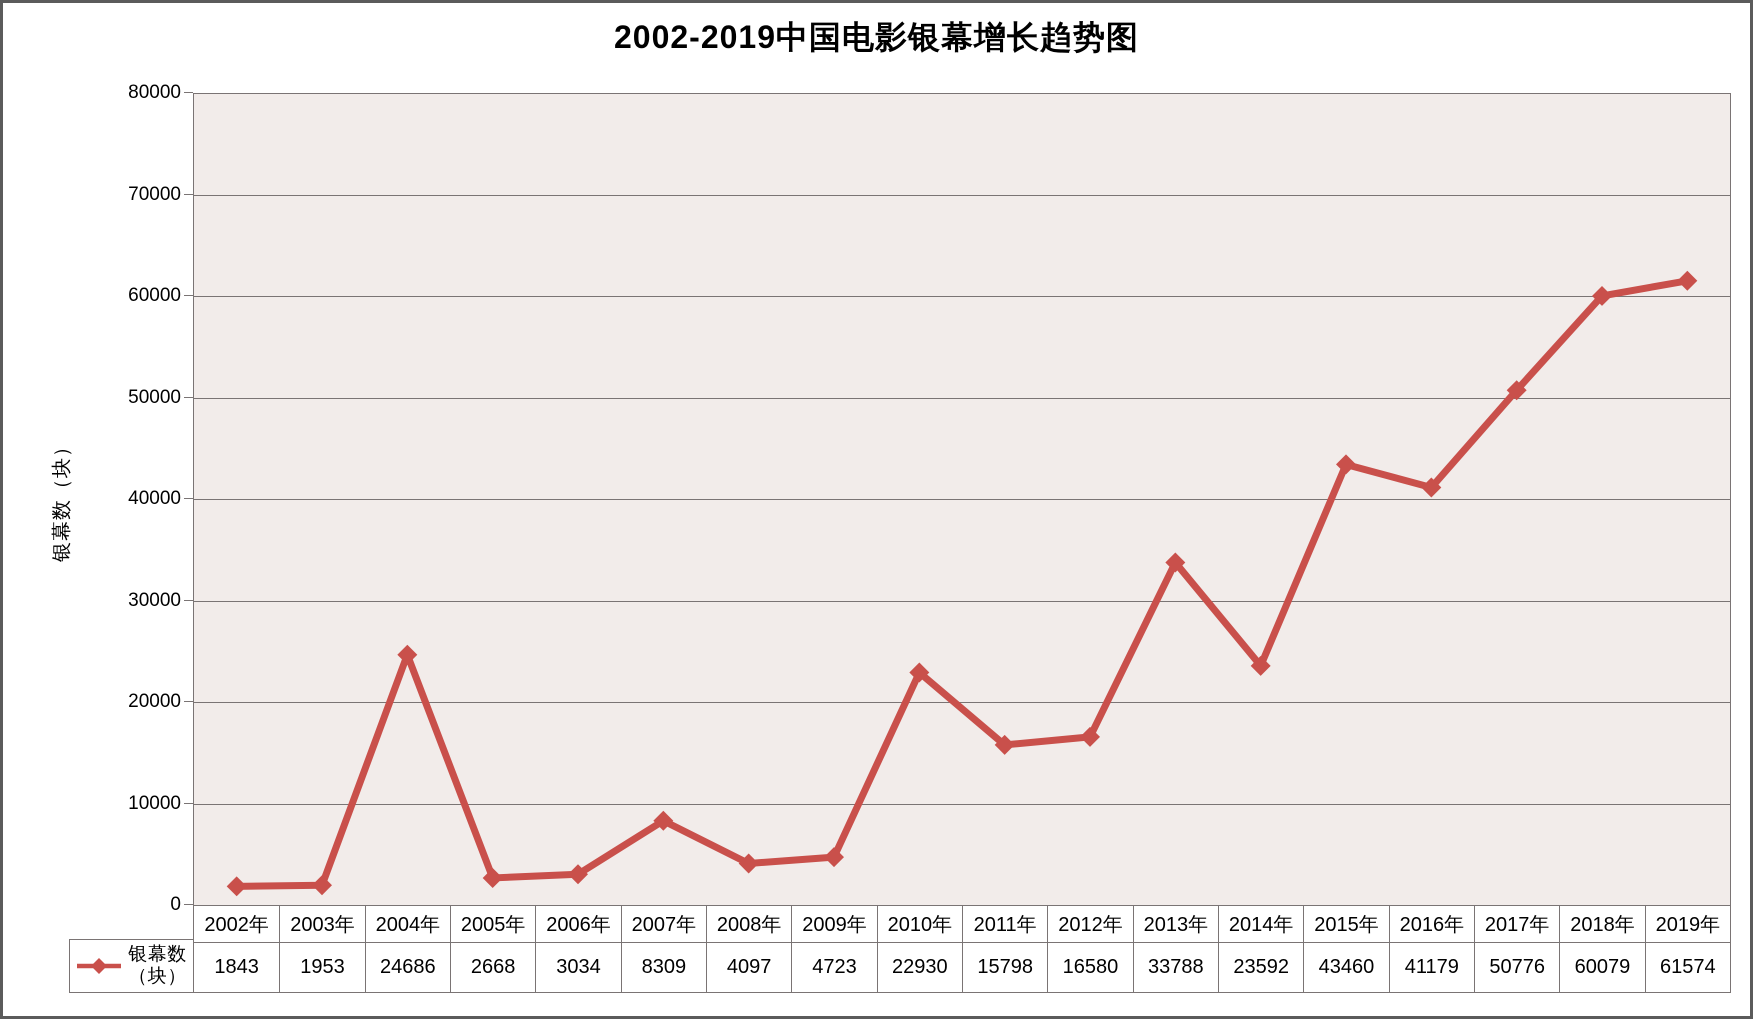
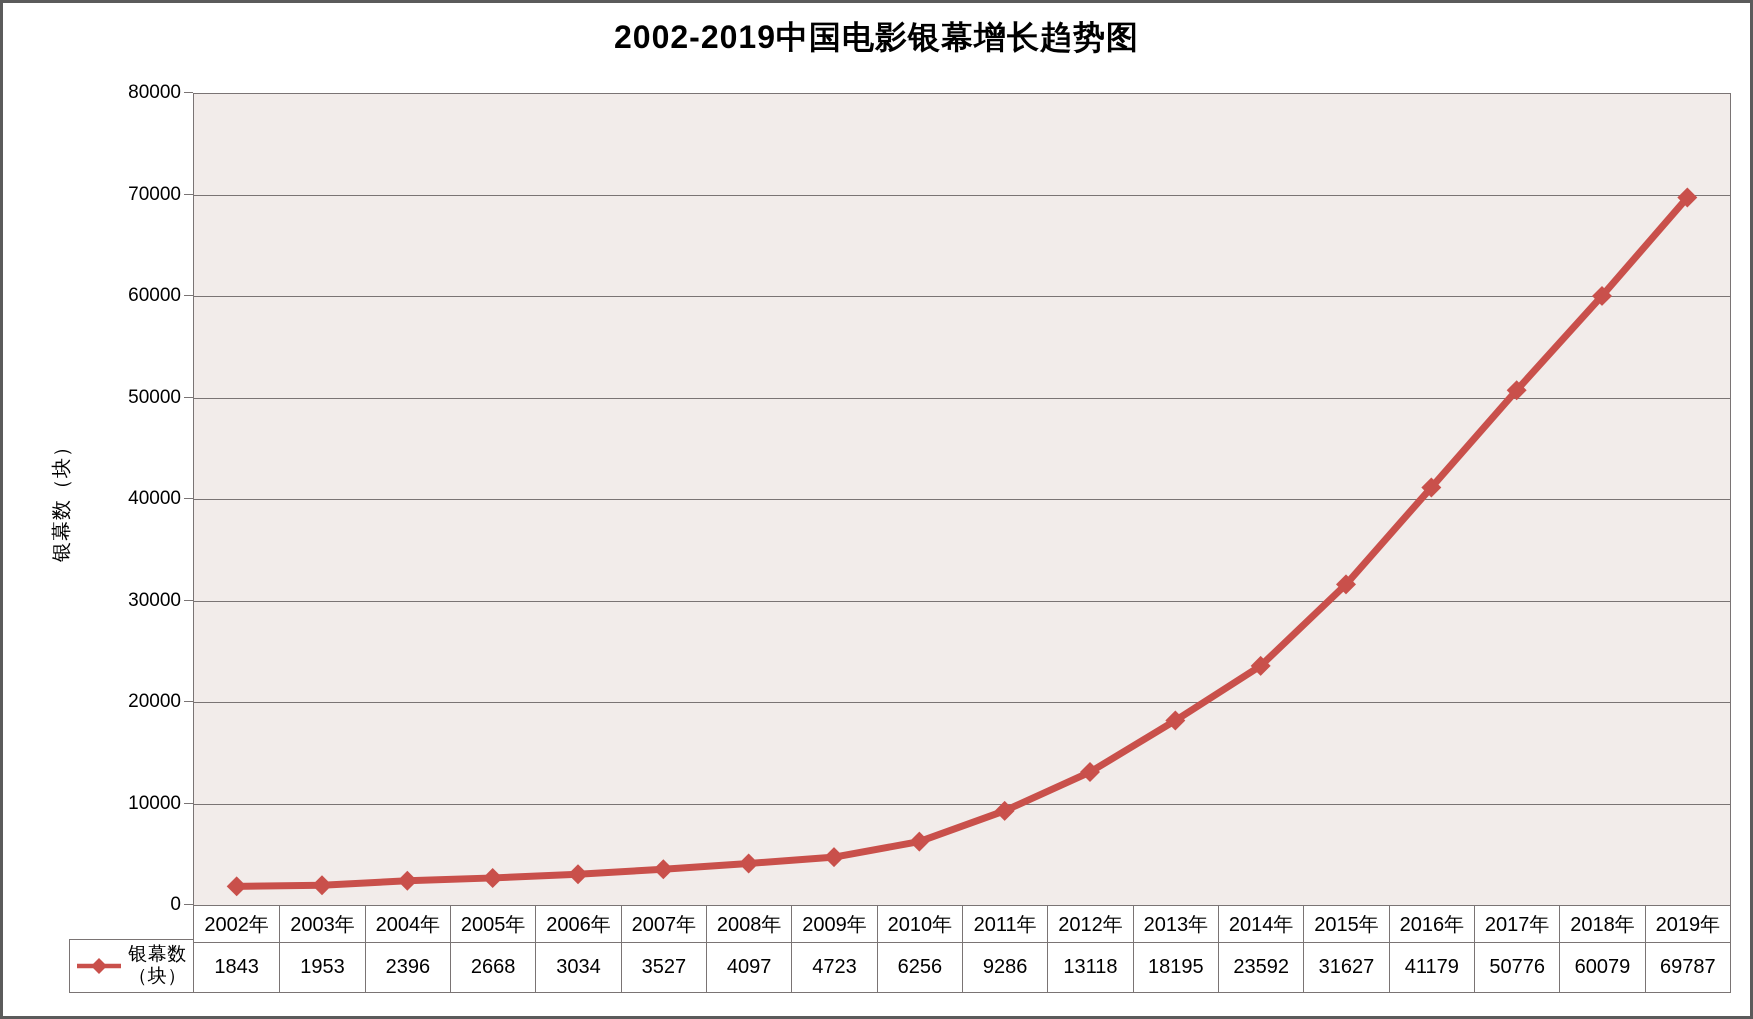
2004年: 24686 -> 2396
2007年: 8309 -> 3527
2010年: 22930 -> 6256
2011年: 15798 -> 9286
2012年: 16580 -> 13118
2013年: 33788 -> 18195
2015年: 43460 -> 31627
2019年: 61574 -> 69787
